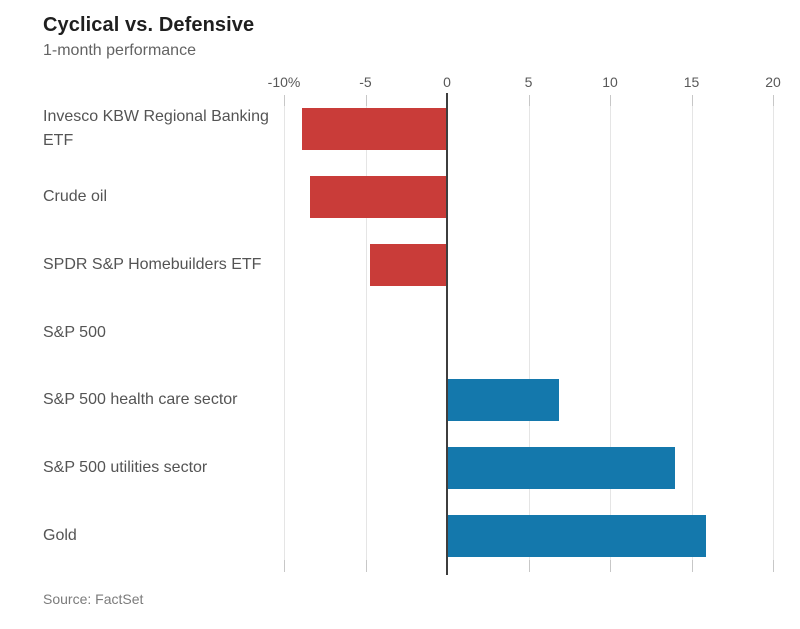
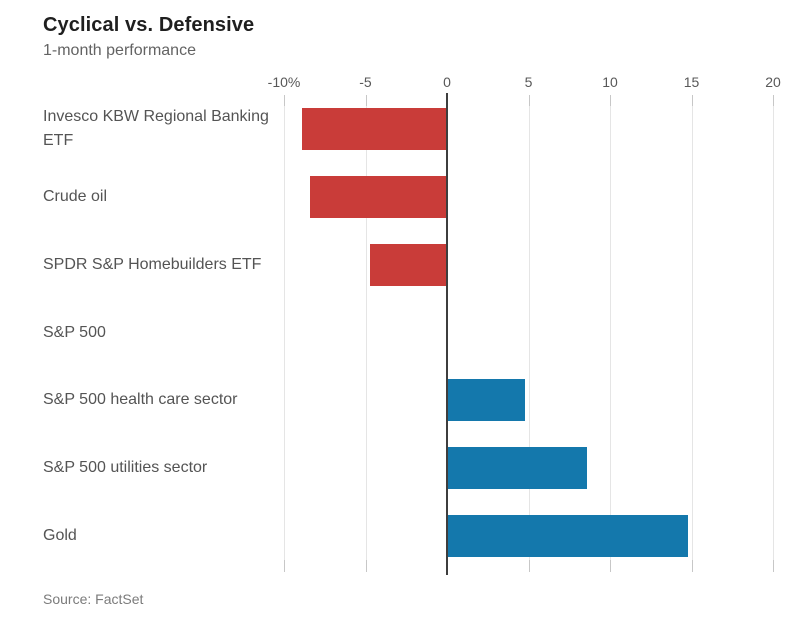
S&P 500 health care sector: 6.9 -> 4.8
S&P 500 utilities sector: 14.0 -> 8.6
Gold: 15.9 -> 14.8
